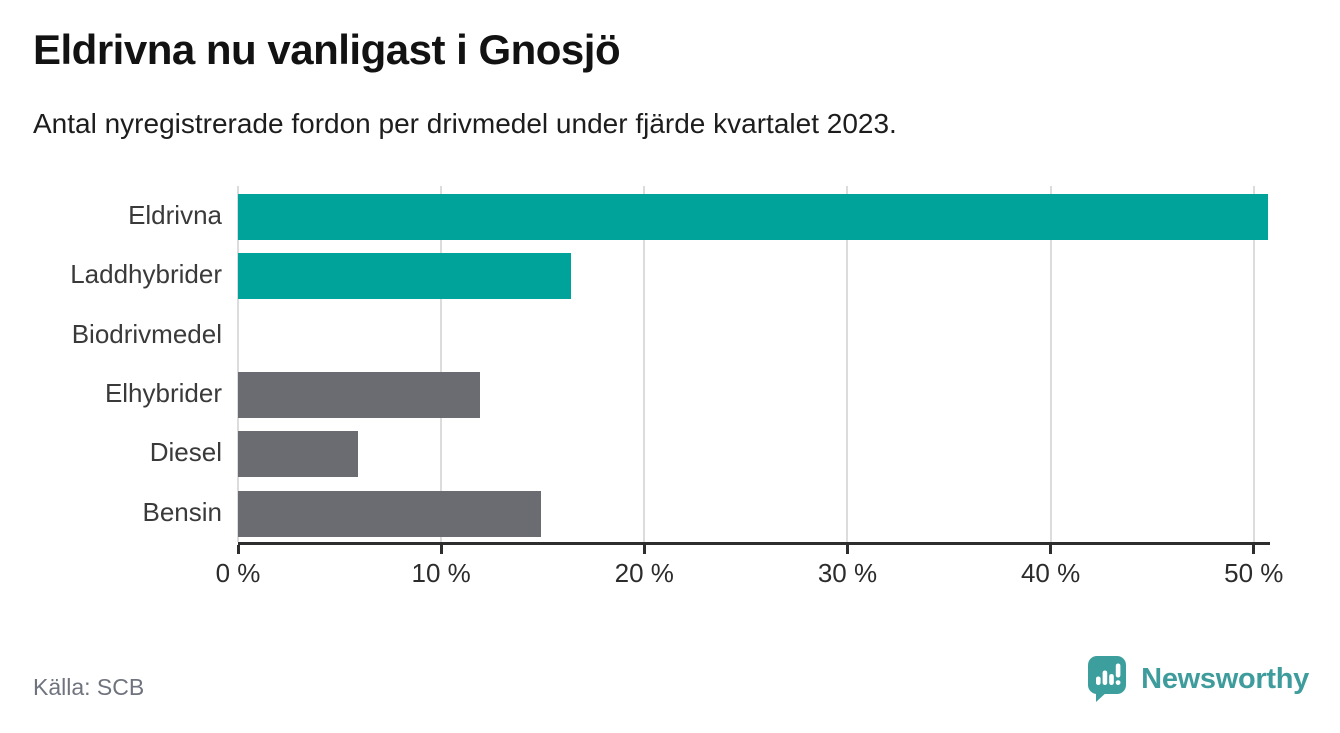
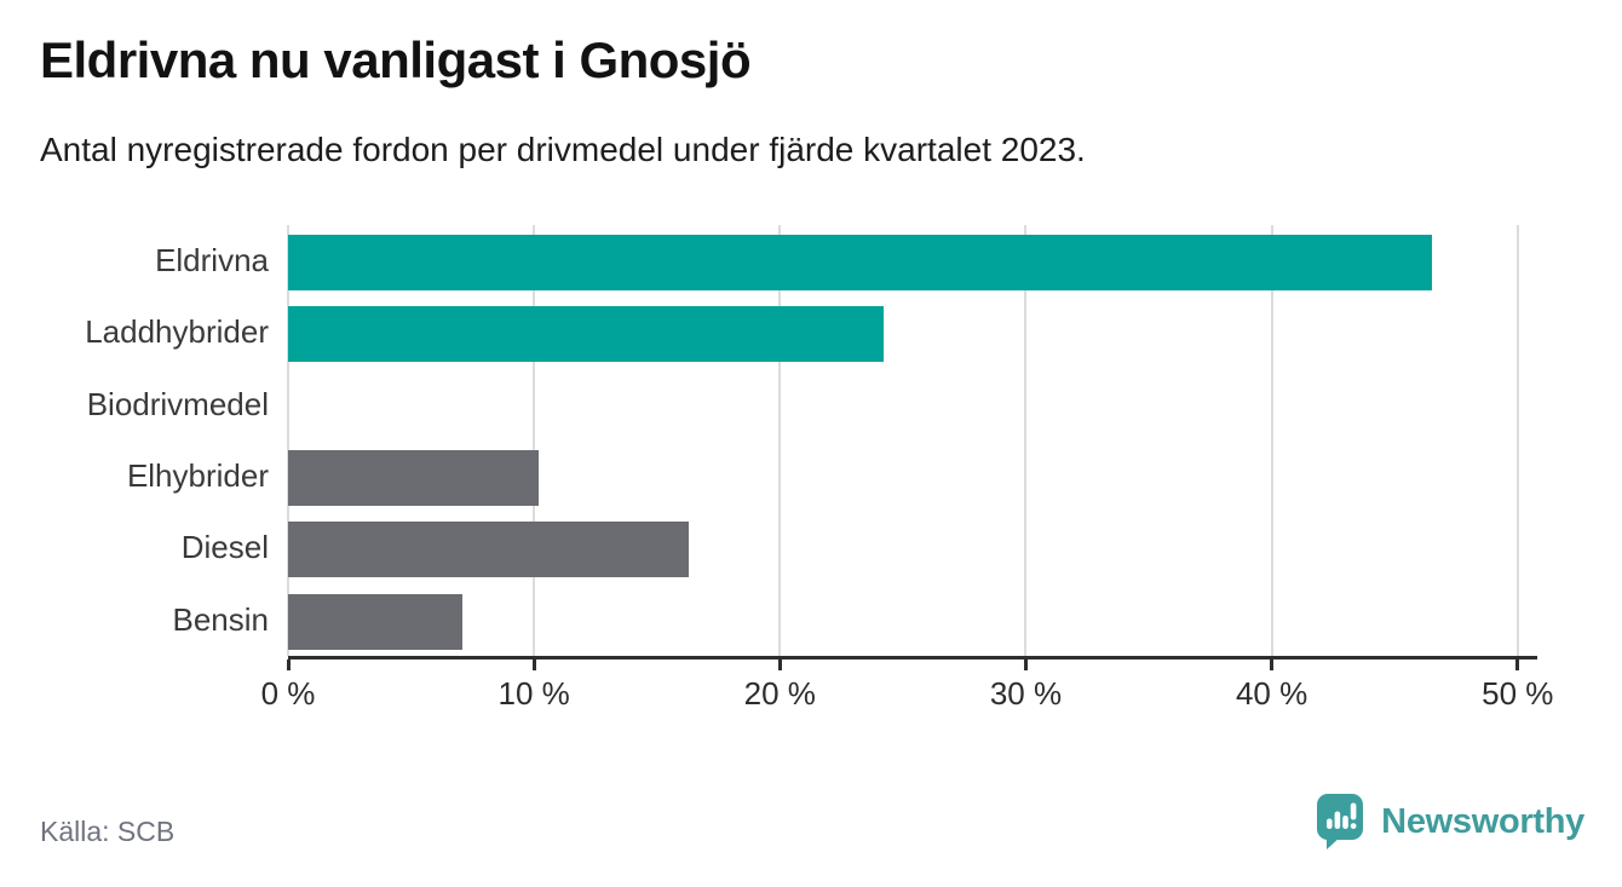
Eldrivna: 50.7% -> 46.5%
Laddhybrider: 16.4% -> 24.2%
Elhybrider: 11.9% -> 10.2%
Diesel: 5.9% -> 16.3%
Bensin: 14.9% -> 7.1%
